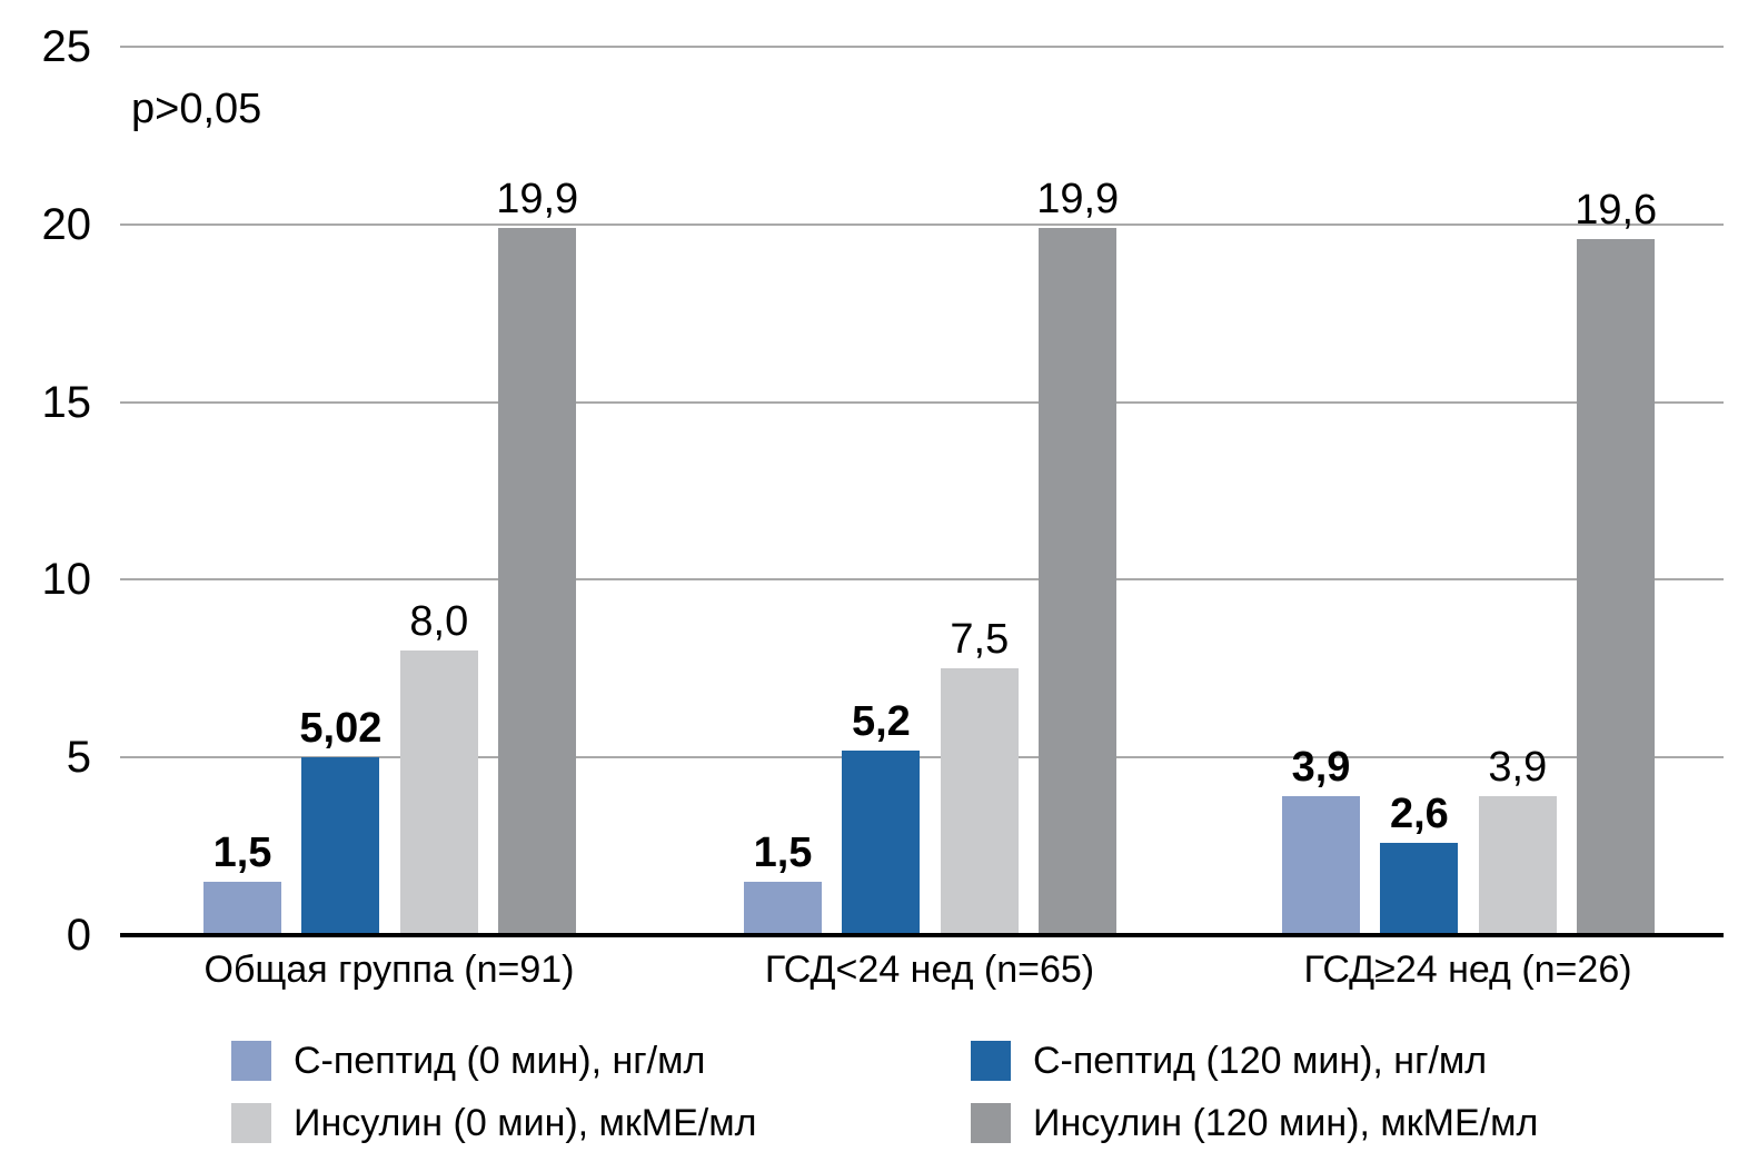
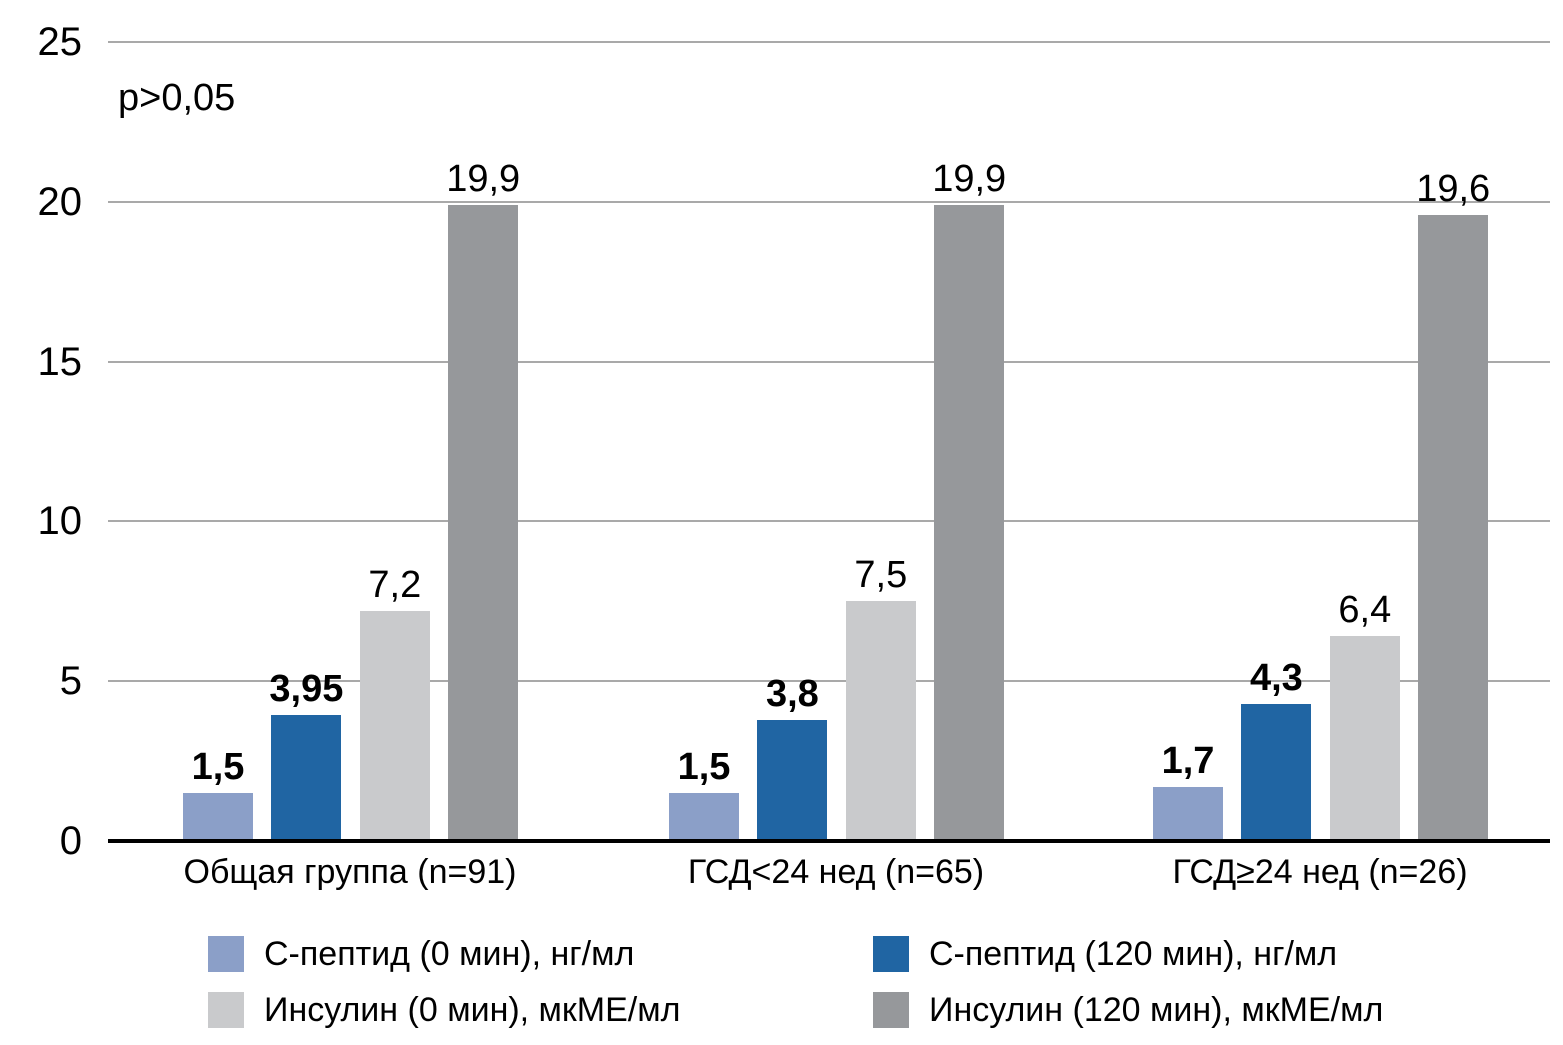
С-пептид (120 мин), нг/мл/Общая группа (n=91): 5,02 -> 3,95
Инсулин (0 мин), мкМЕ/мл/Общая группа (n=91): 8,0 -> 7,2
С-пептид (120 мин), нг/мл/ГСД<24 нед (n=65): 5,2 -> 3,8
С-пептид (0 мин), нг/мл/ГСД≥24 нед (n=26): 3,9 -> 1,7
С-пептид (120 мин), нг/мл/ГСД≥24 нед (n=26): 2,6 -> 4,3
Инсулин (0 мин), мкМЕ/мл/ГСД≥24 нед (n=26): 3,9 -> 6,4
